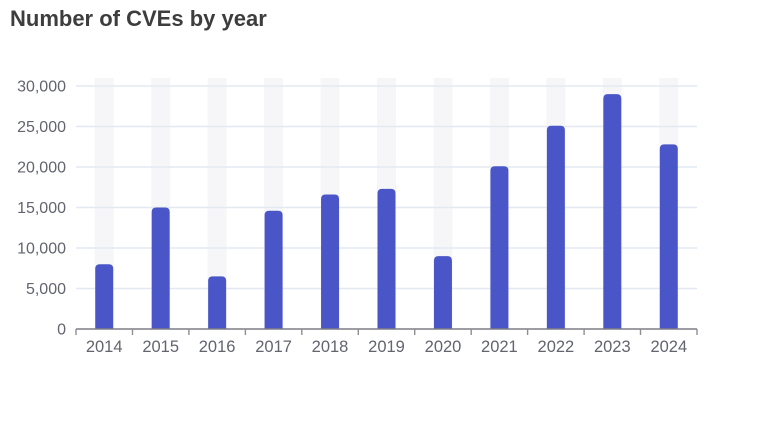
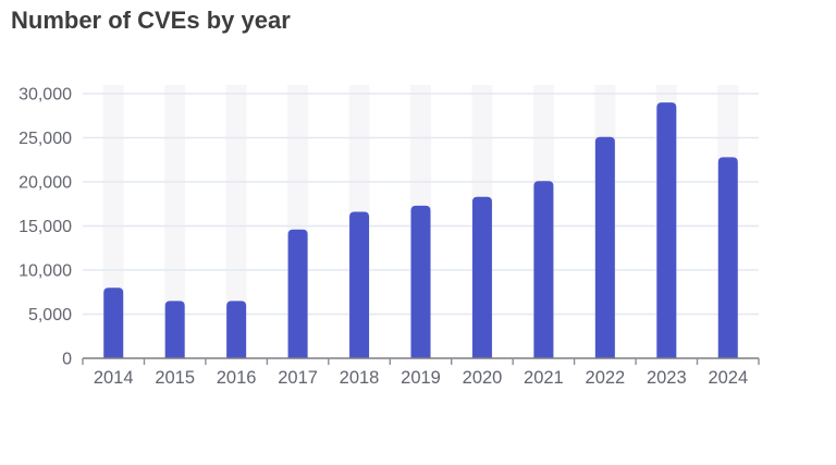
2015: 15000 -> 6000
2020: 9000 -> 18000
